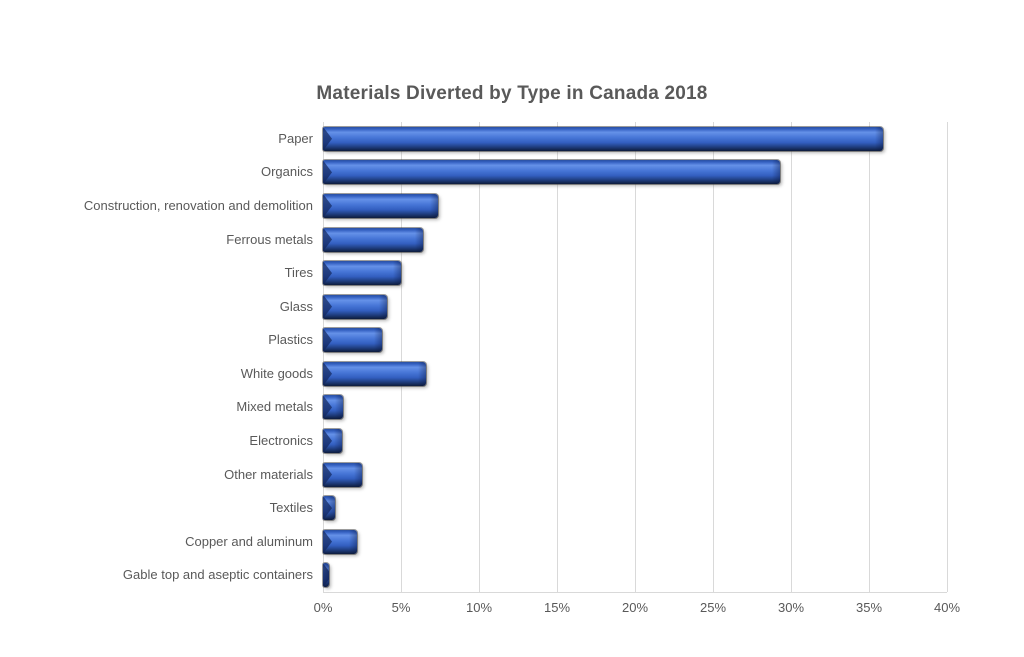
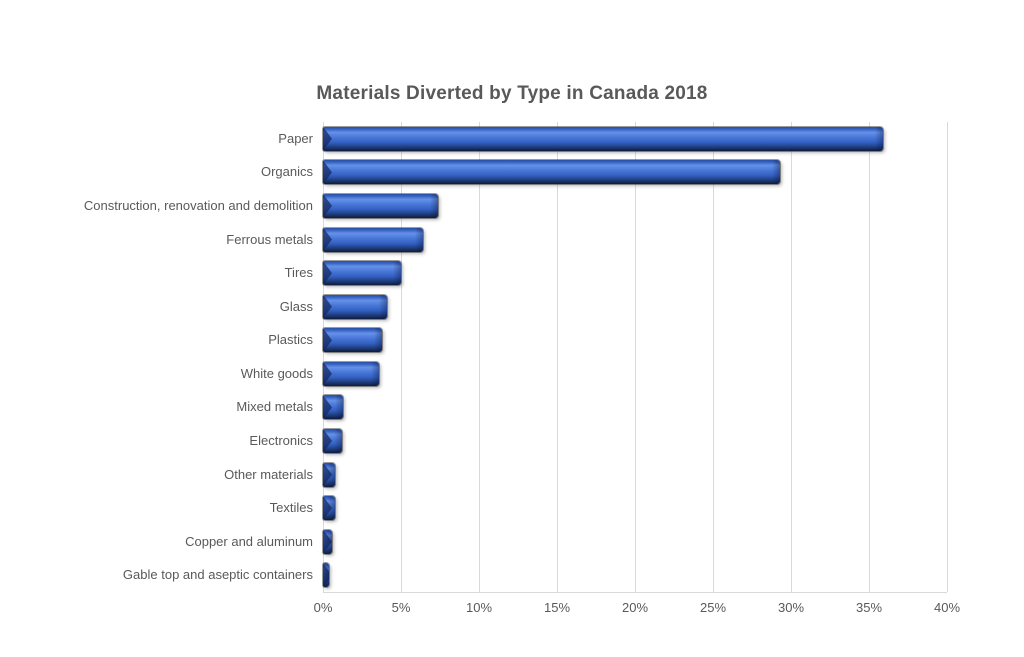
White goods: 6.6% -> 3.6%
Other materials: 2.5% -> 0.8%
Copper and aluminum: 2.2% -> 0.6%
